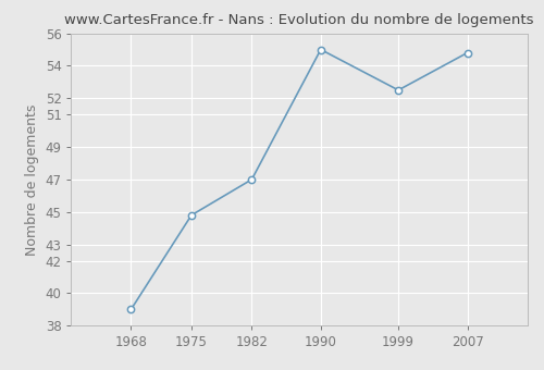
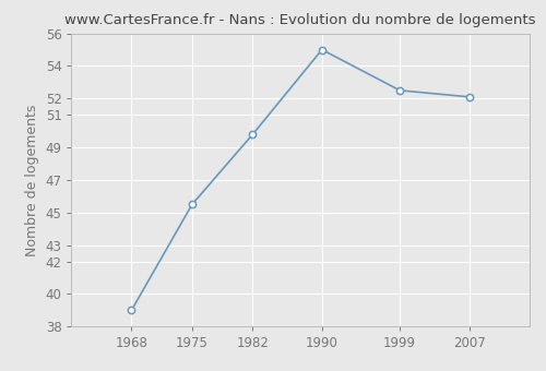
1975: 44.8 -> 45.5
1982: 47.0 -> 49.8
2007: 54.8 -> 52.1
